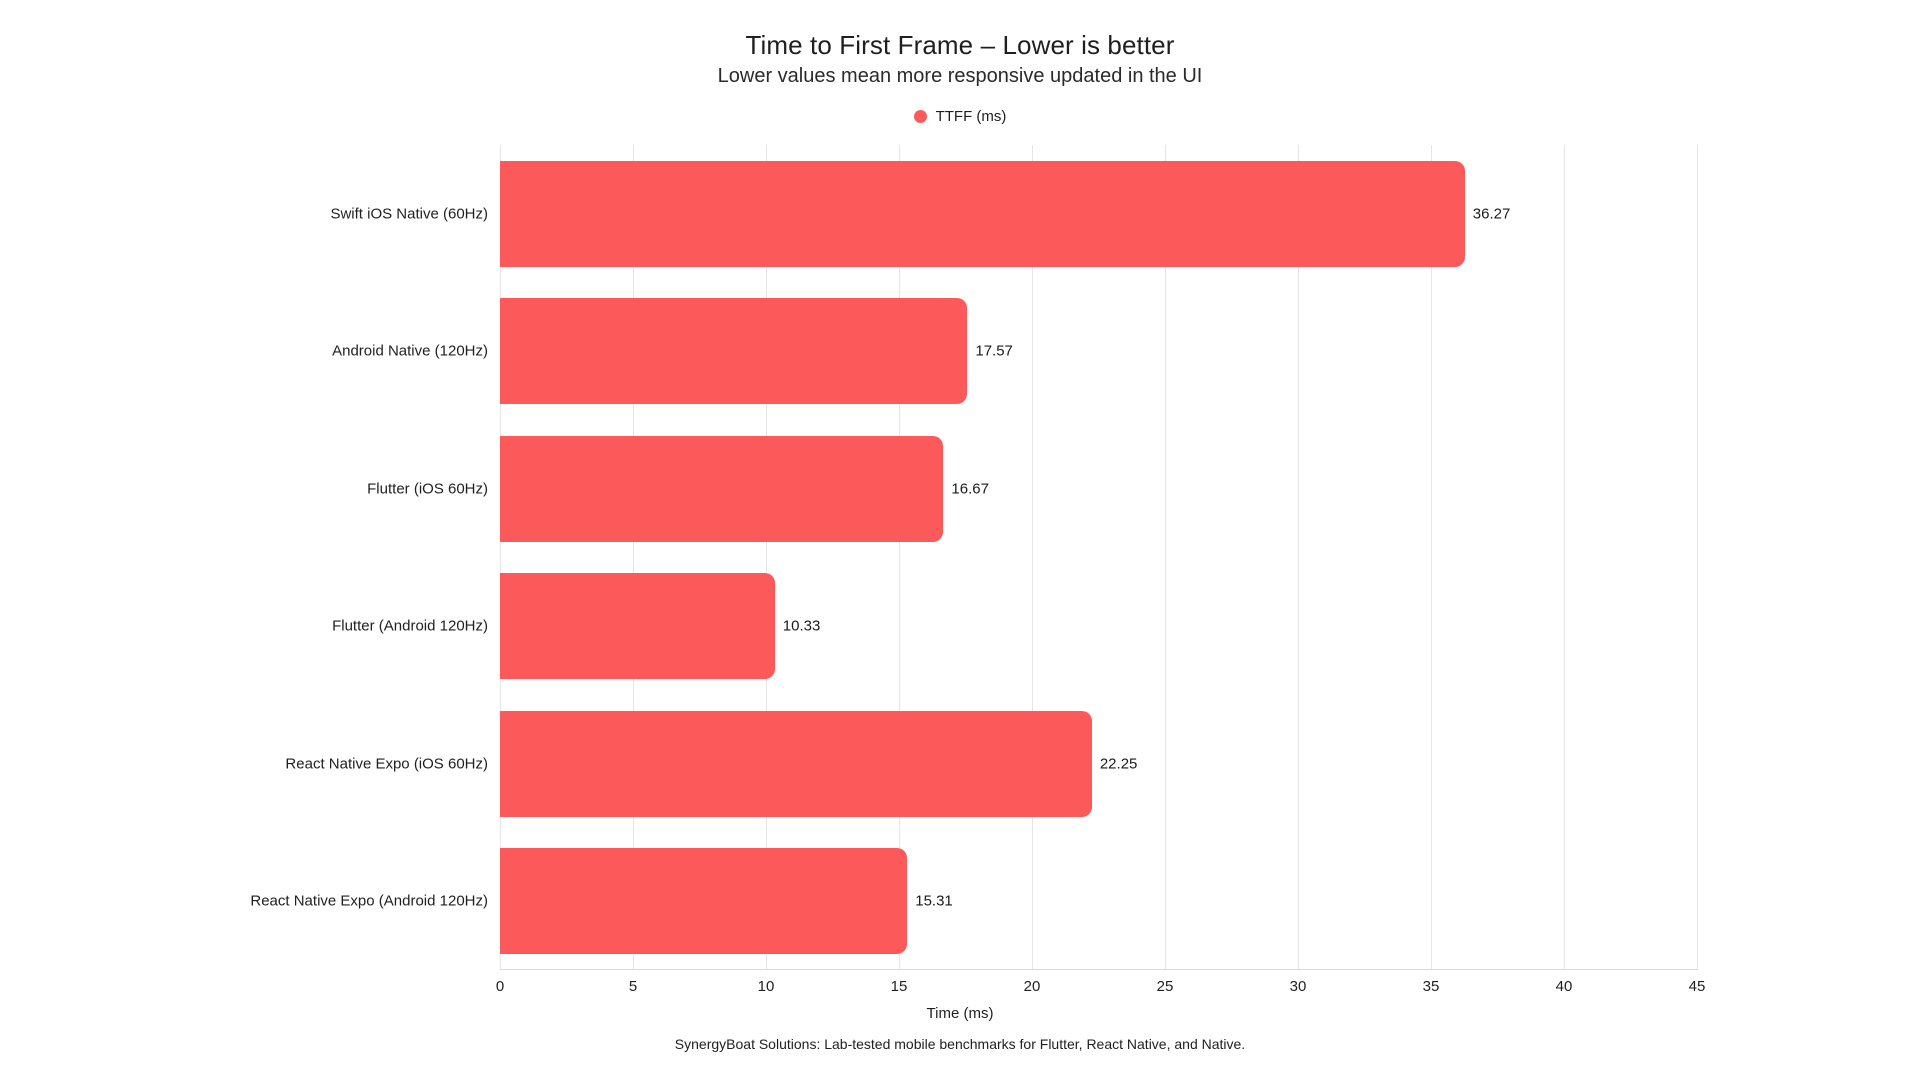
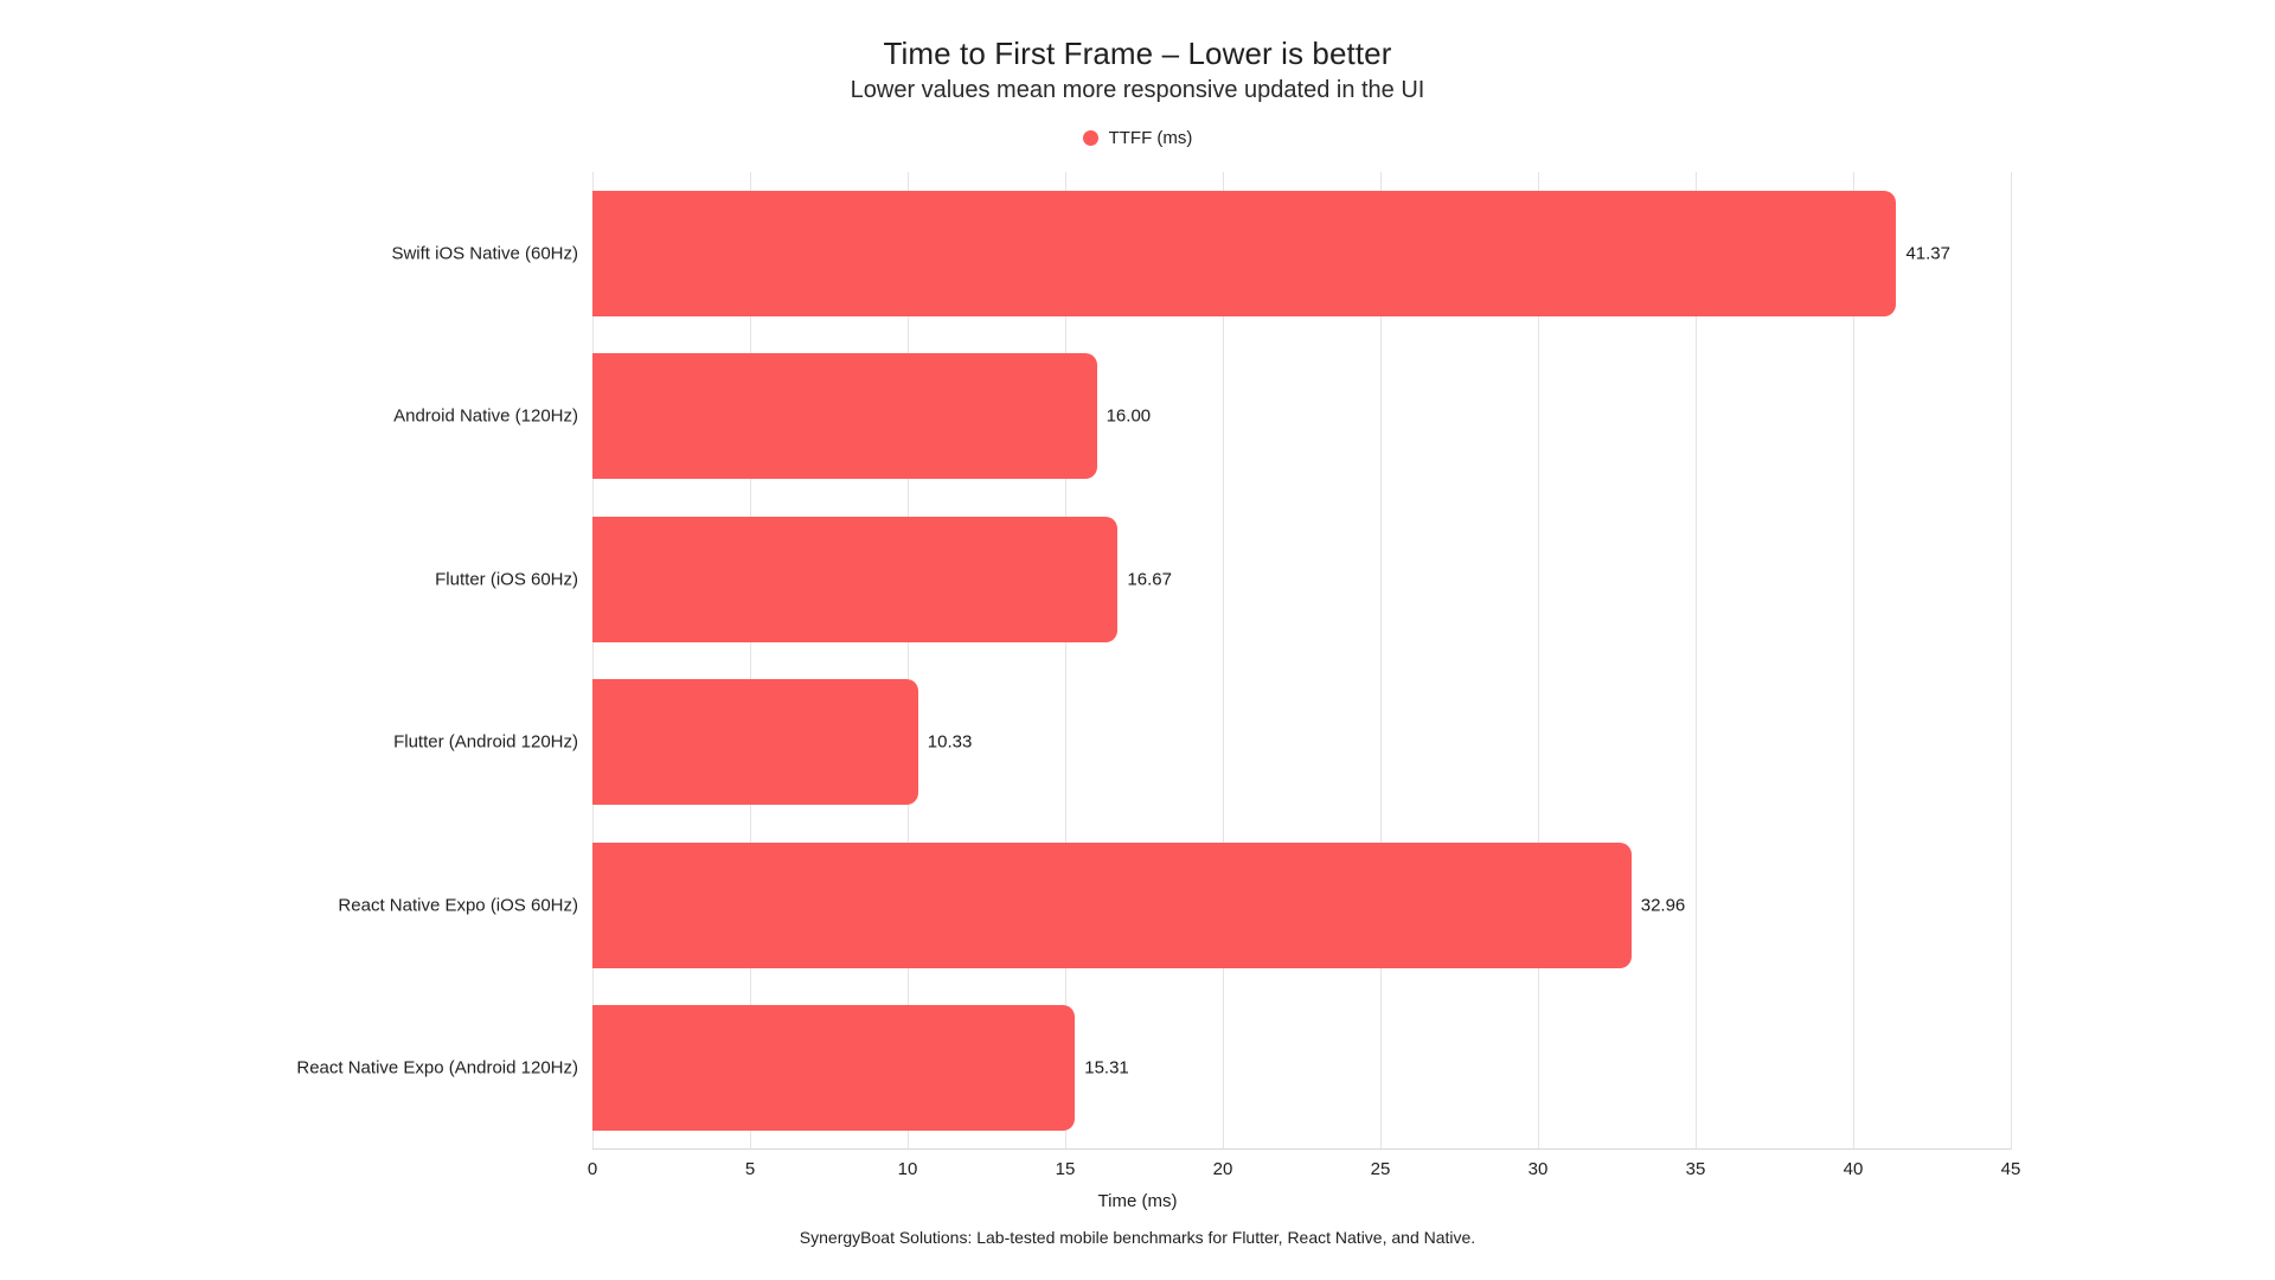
Swift iOS Native (60Hz): 36.27 -> 41.37
Android Native (120Hz): 17.57 -> 16.00
React Native Expo (iOS 60Hz): 22.25 -> 32.96
